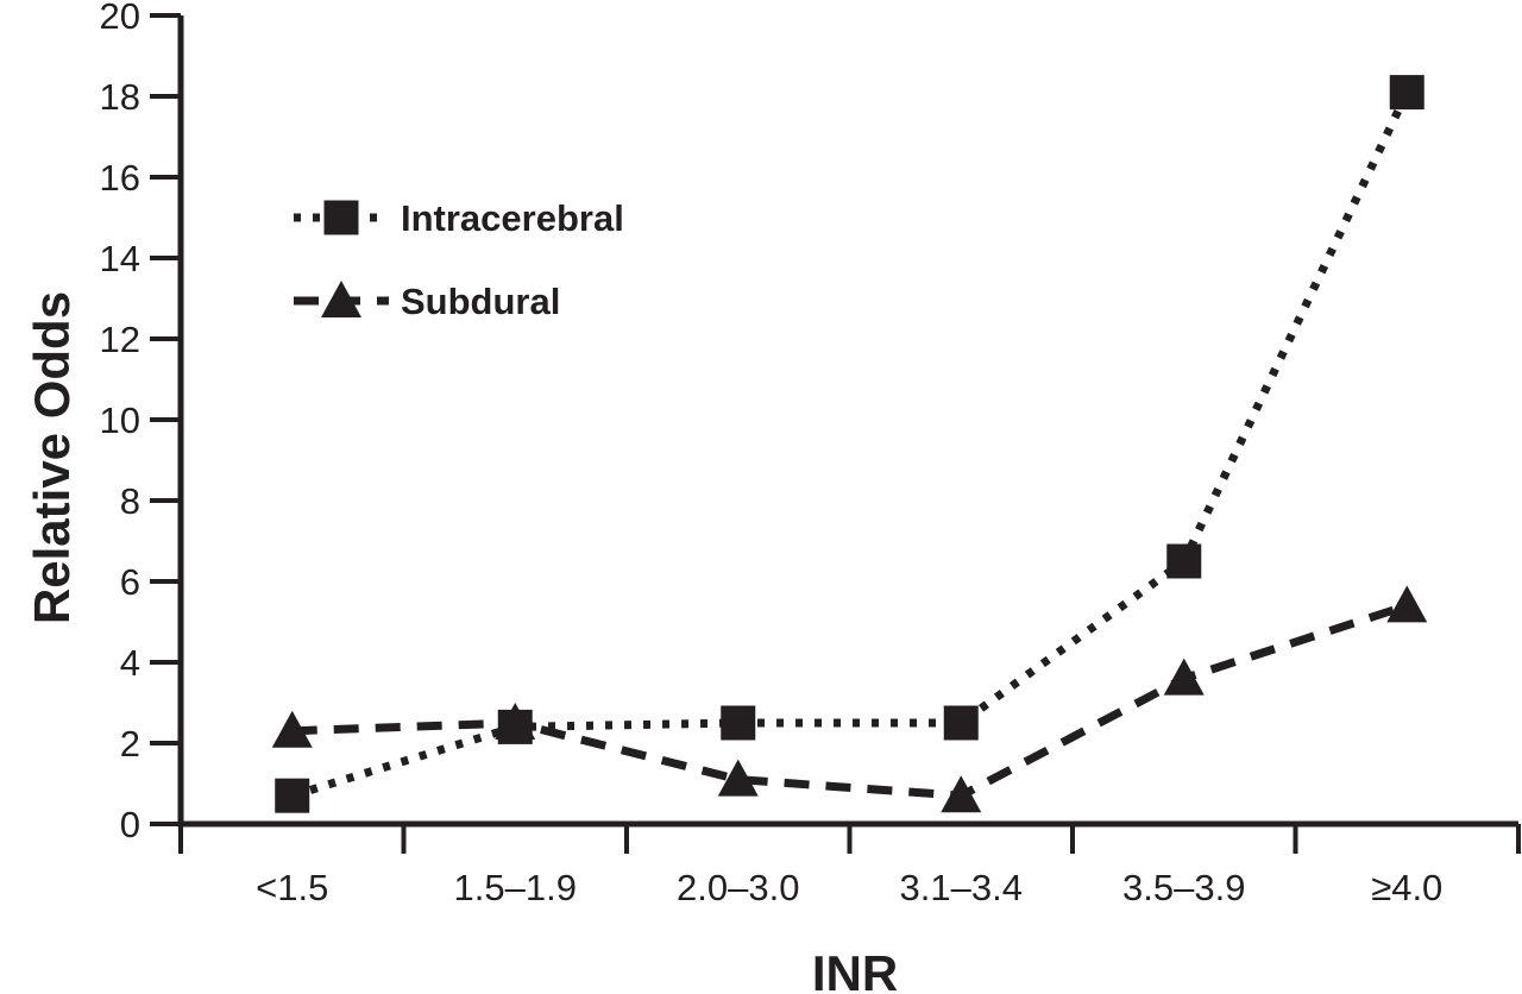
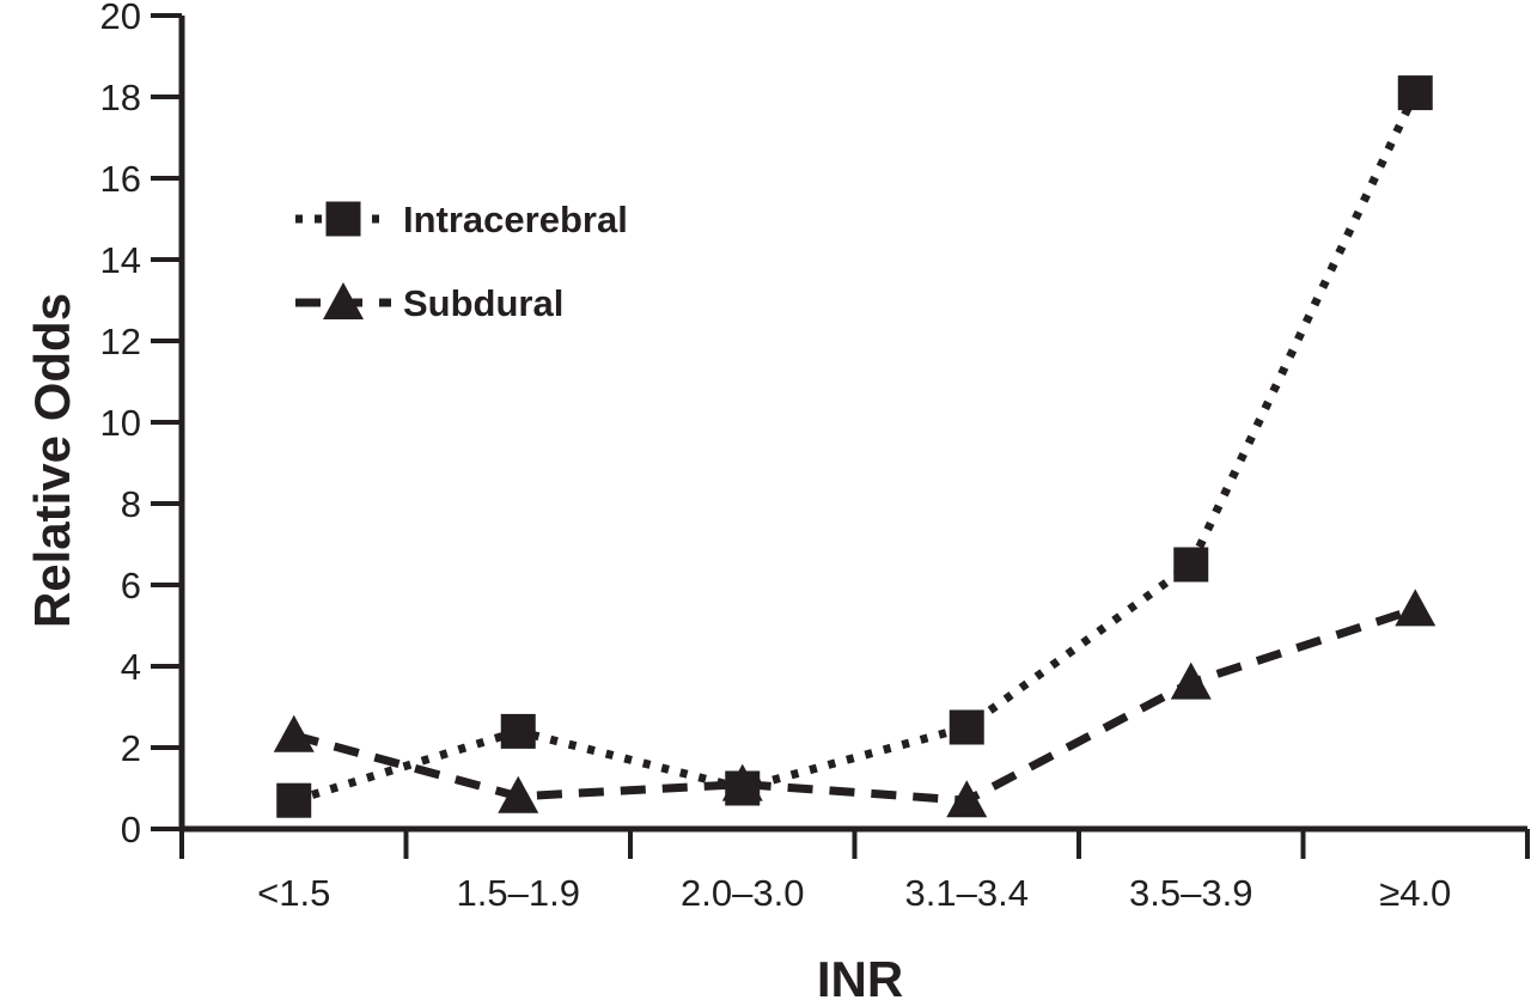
Subdural/1.5–1.9: 2.5 -> 0.8
Intracerebral/2.0–3.0: 2.5 -> 1.0
